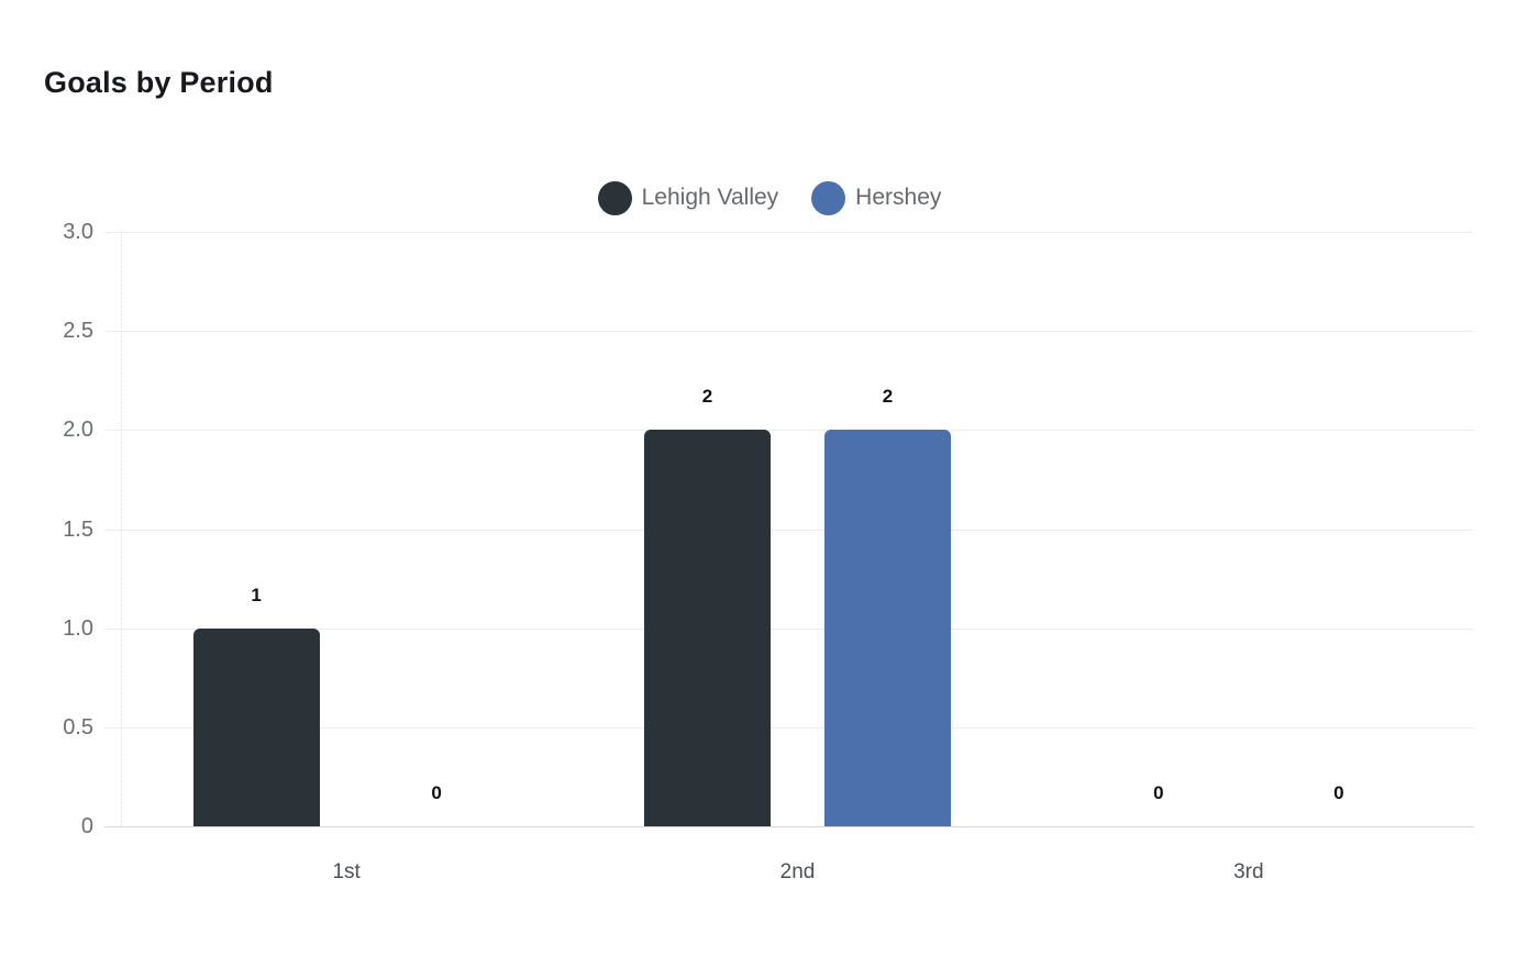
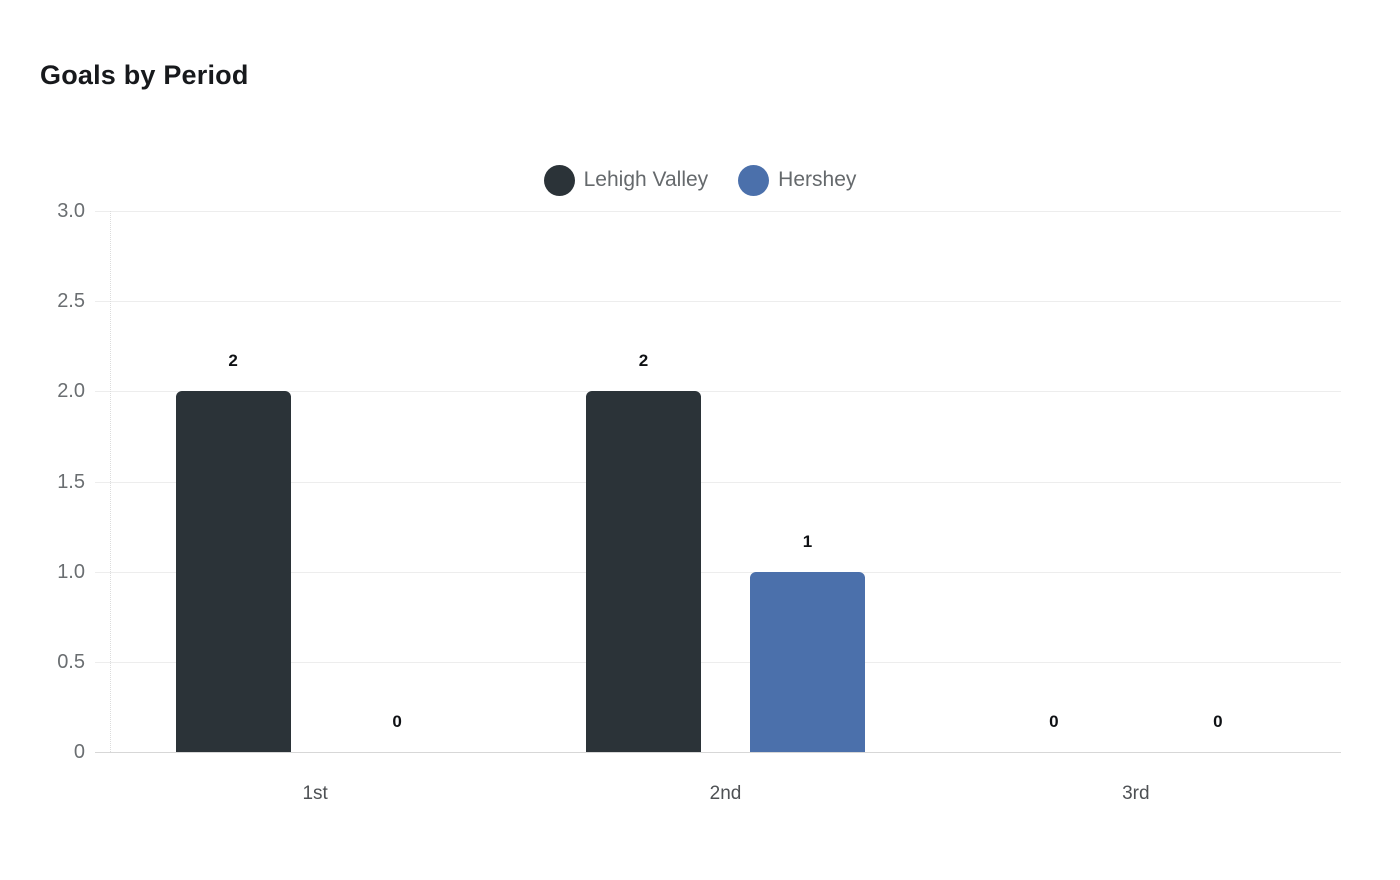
Lehigh Valley/1st: 1 -> 2
Hershey/2nd: 2 -> 1
